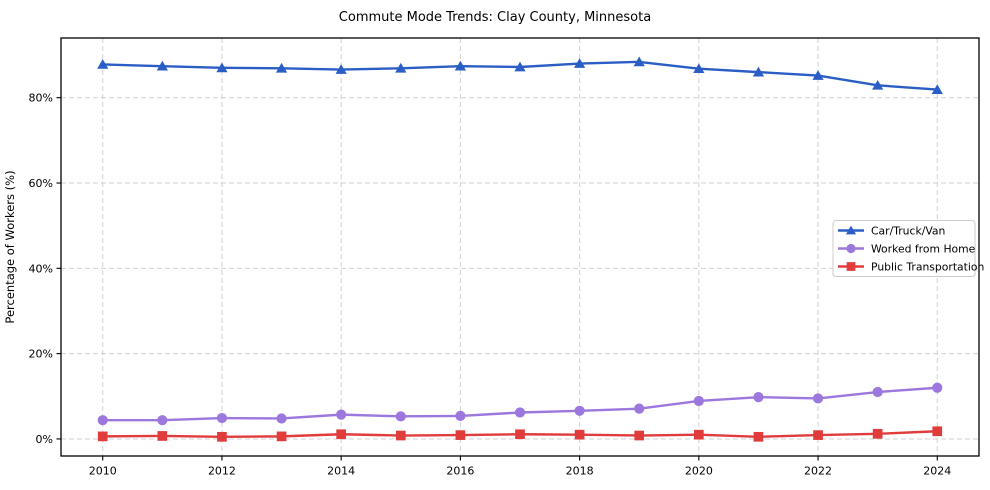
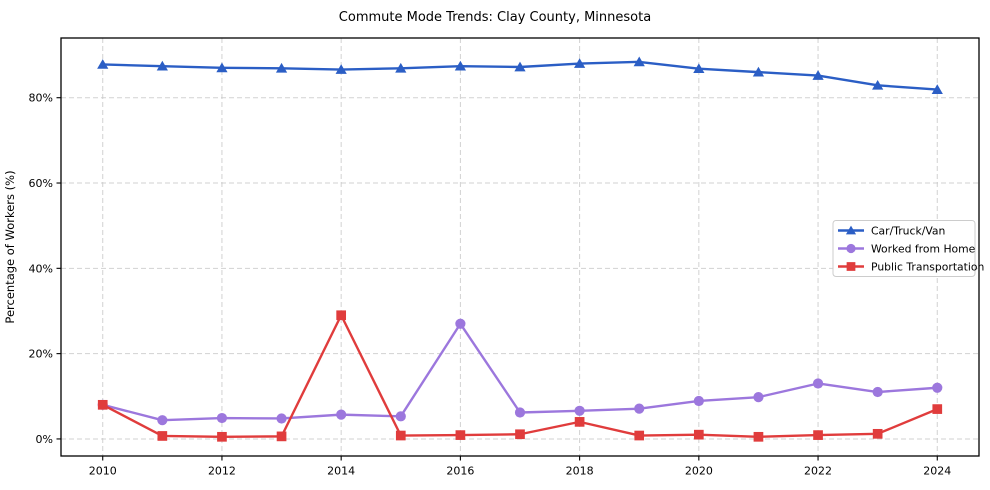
Worked from Home/2010: 4% -> 8%
Public Transportation/2010: 1% -> 8%
Public Transportation/2014: 1% -> 29%
Worked from Home/2016: 5% -> 27%
Public Transportation/2018: 1% -> 4%
Worked from Home/2022: 10% -> 13%
Public Transportation/2024: 2% -> 7%
